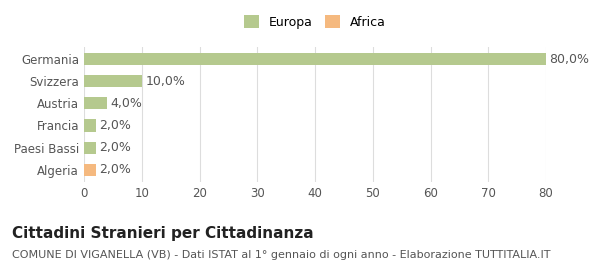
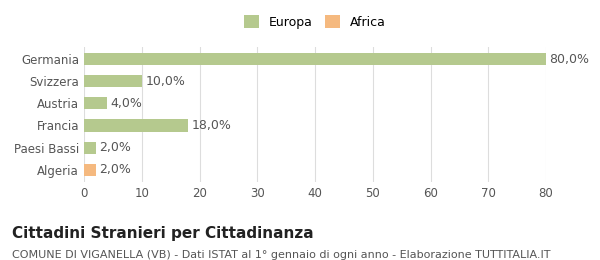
Francia: 2,0% -> 18,0%
